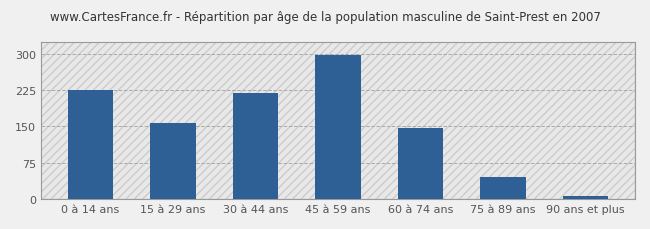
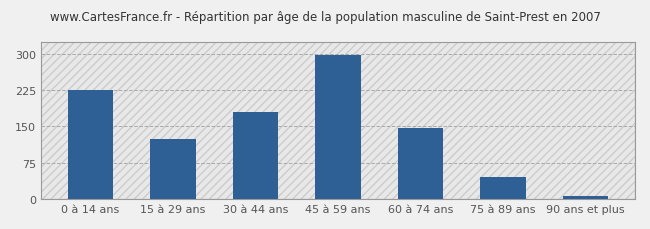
15 à 29 ans: 158 -> 125
30 à 44 ans: 218 -> 180
